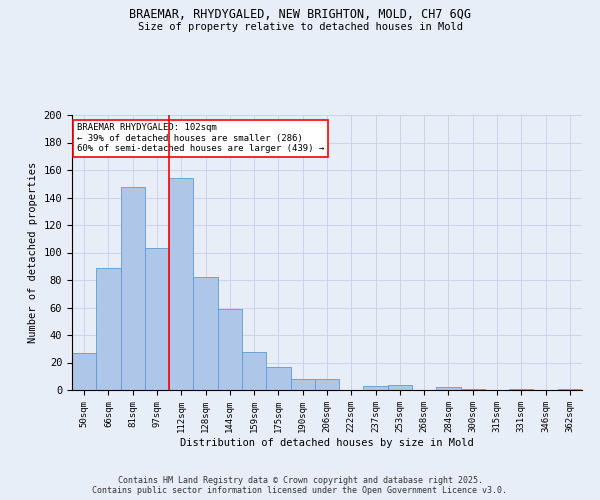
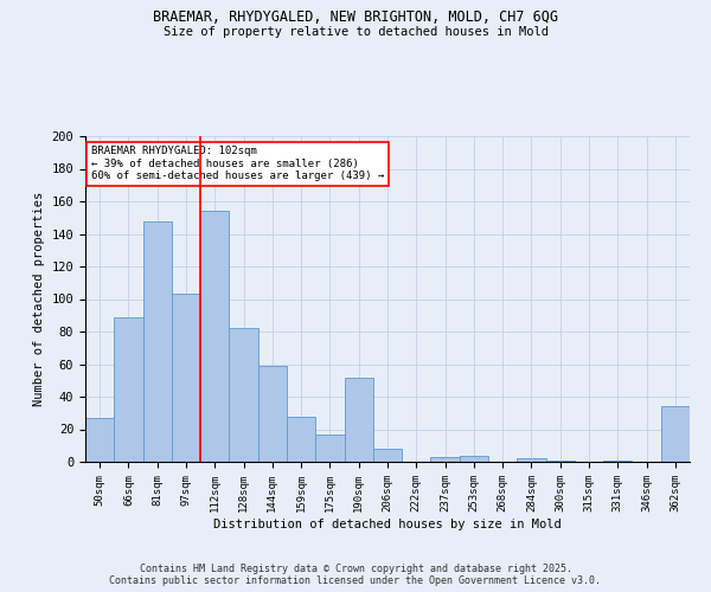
190sqm: 8 -> 52
362sqm: 1 -> 34
